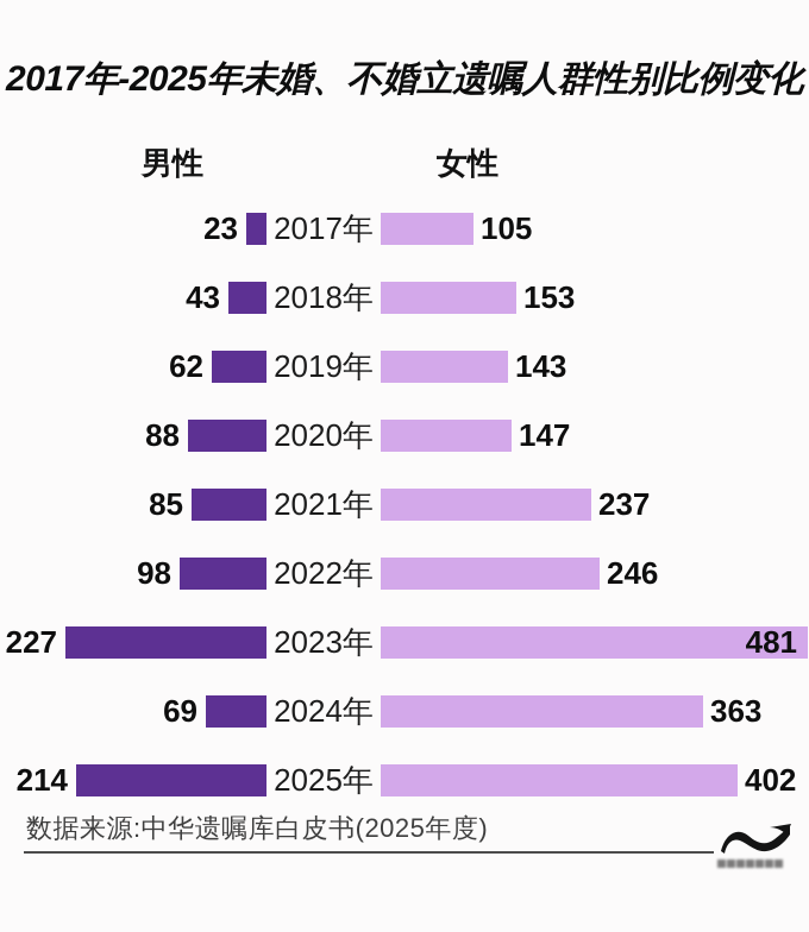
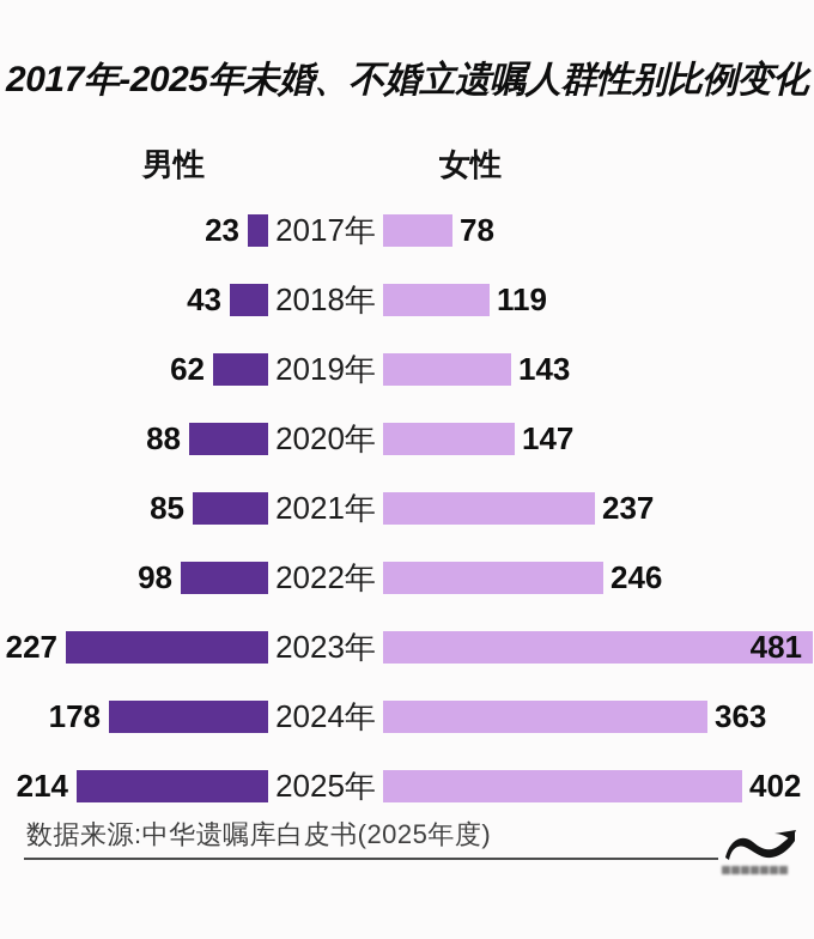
女性/2017年: 105 -> 78
女性/2018年: 153 -> 119
男性/2024年: 69 -> 178
